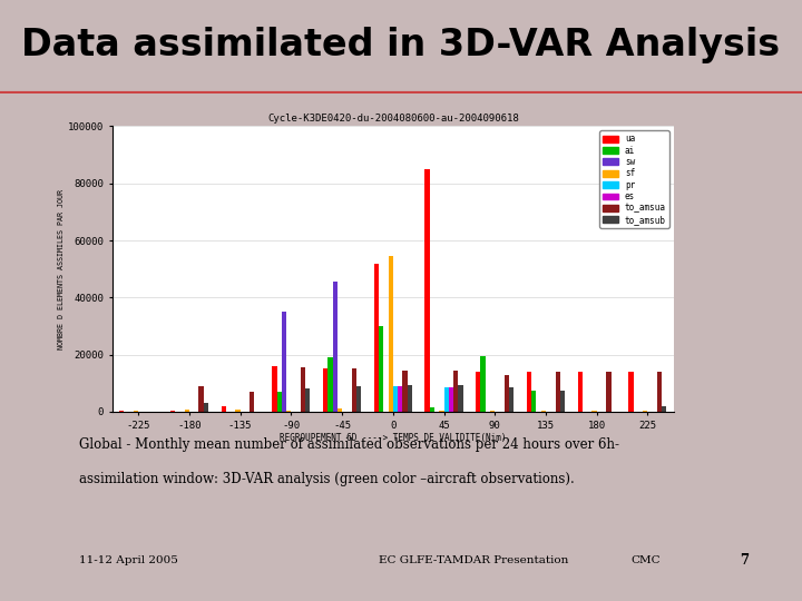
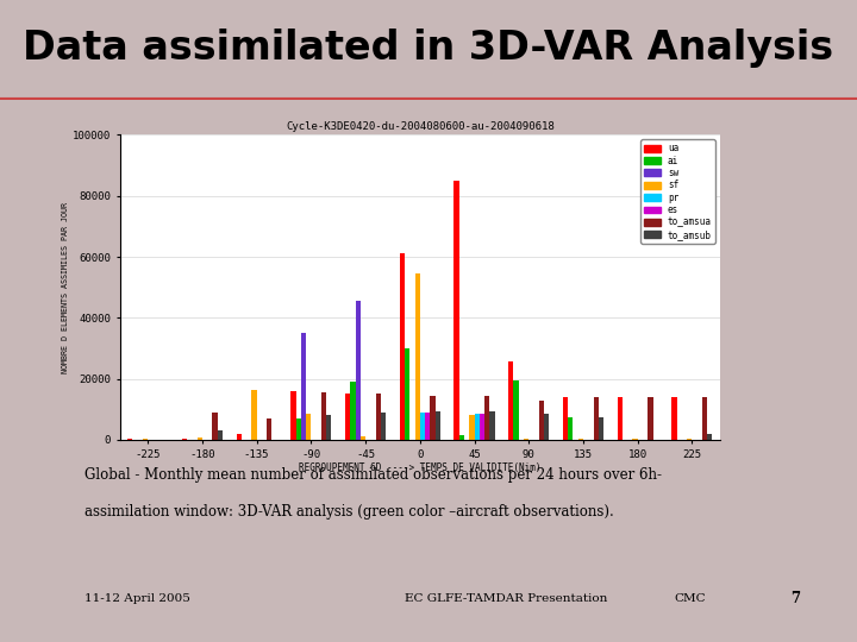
sf/-135: 600 -> 16500
sf/-90: 200 -> 8500
ua/0: 52000 -> 61000
sf/45: 500 -> 8000
ua/90: 14000 -> 25500
